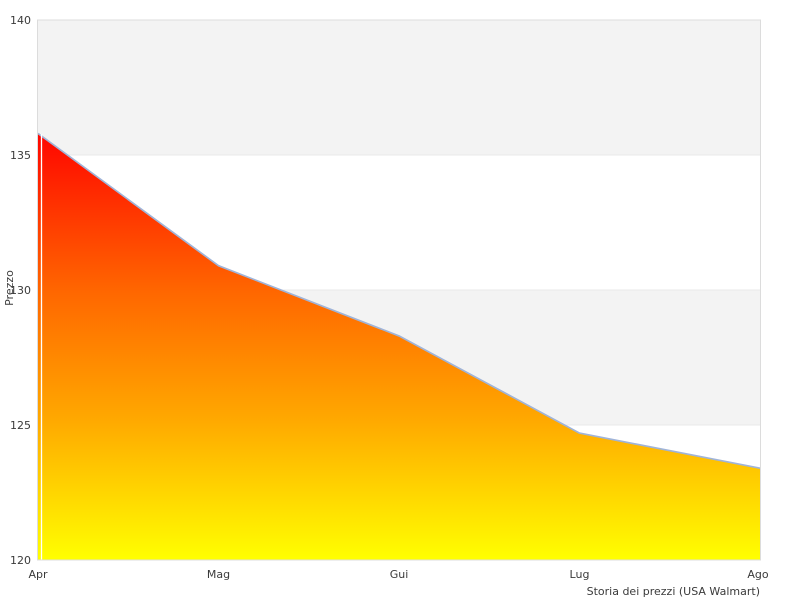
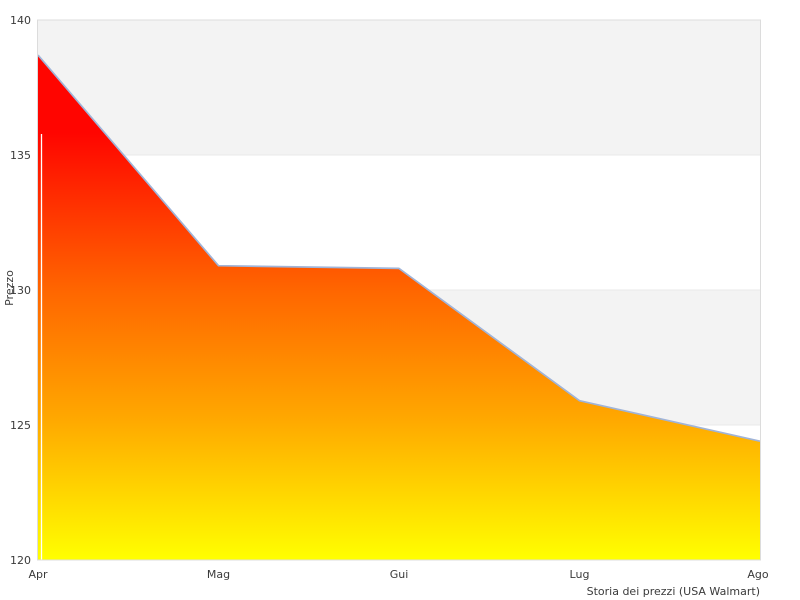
Apr: 135.8 -> 138.7
Gui: 128.3 -> 130.8
Lug: 124.7 -> 125.9
Ago: 123.4 -> 124.4
